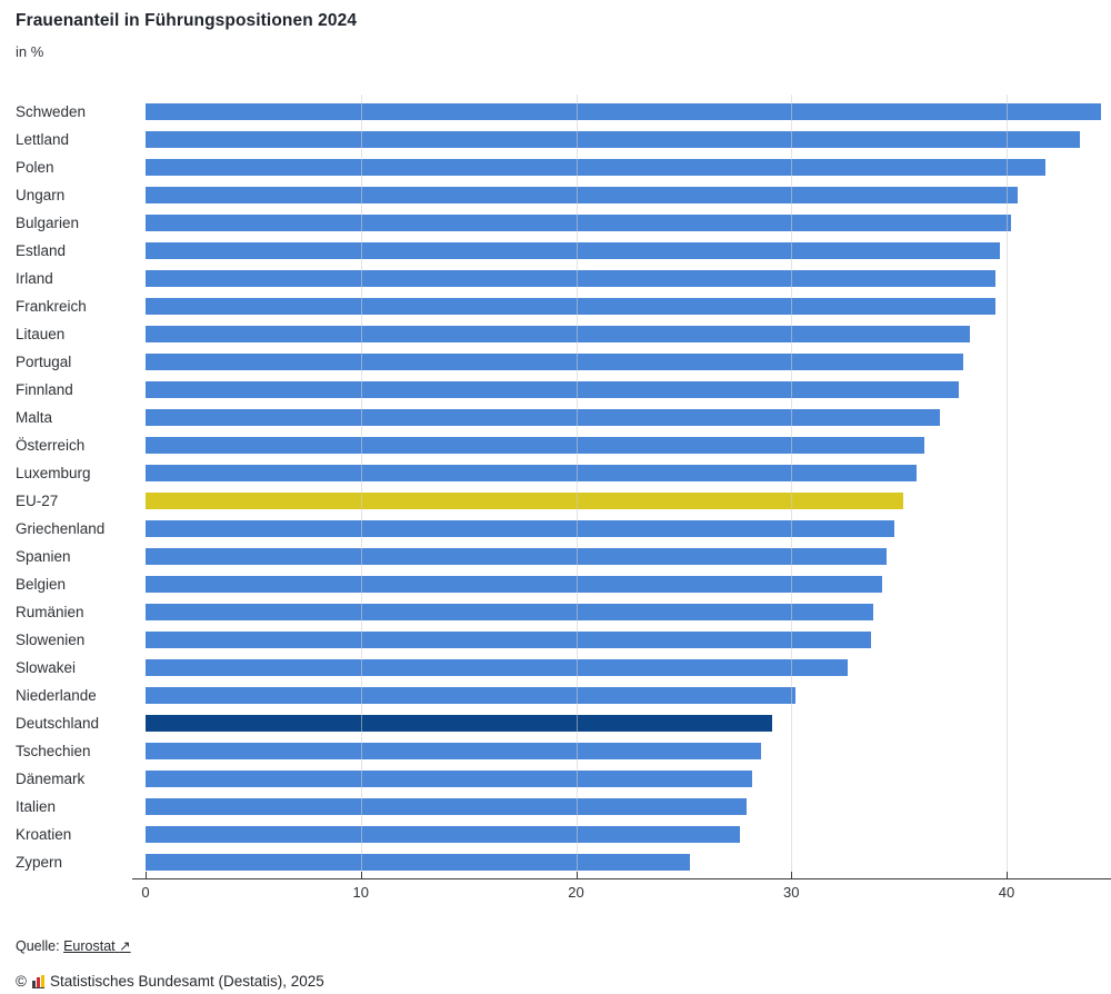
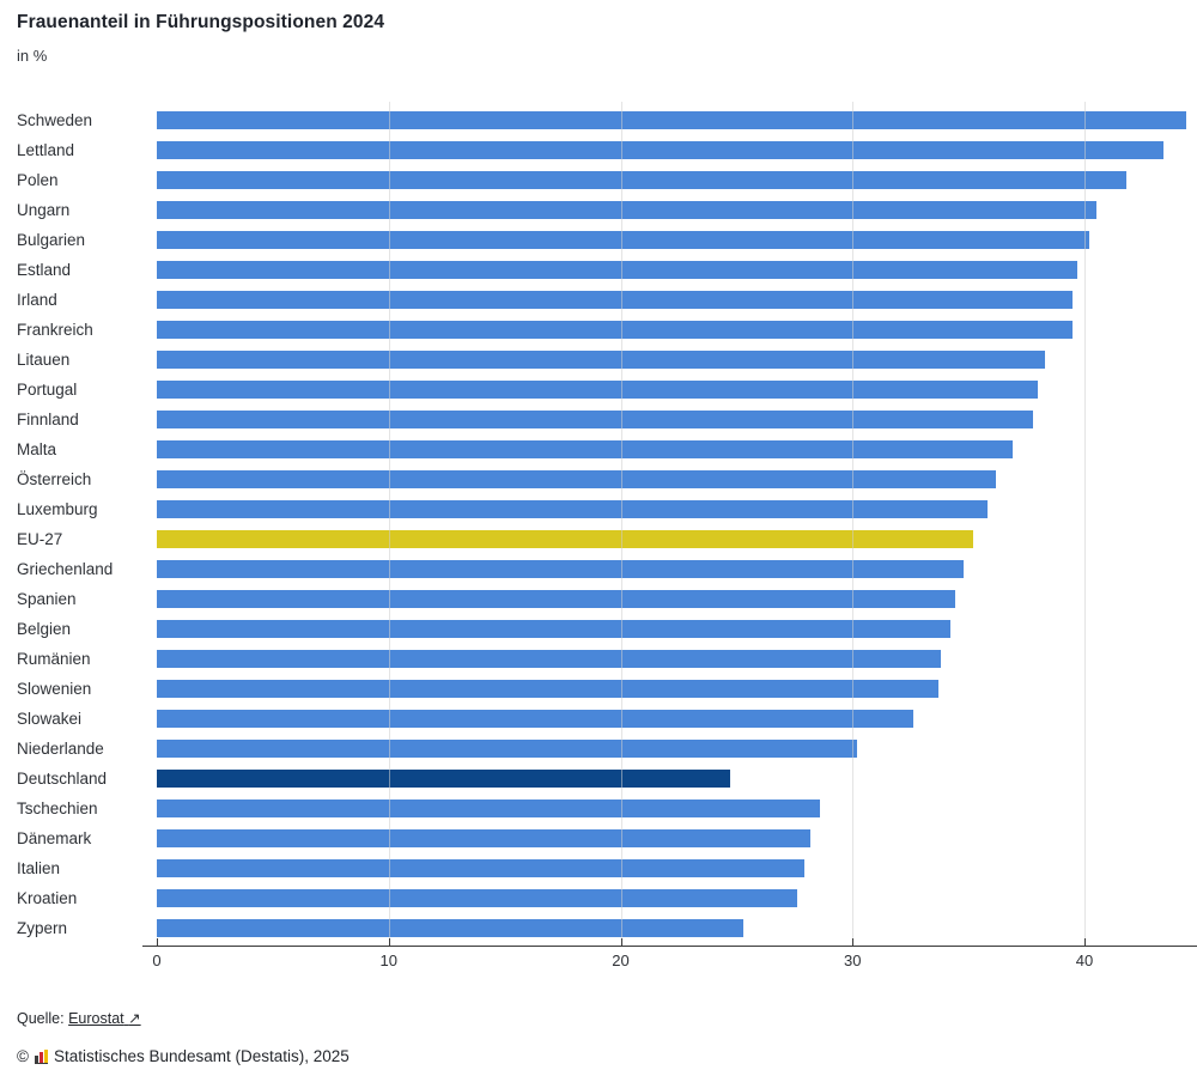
Deutschland: 29.1 -> 24.7
